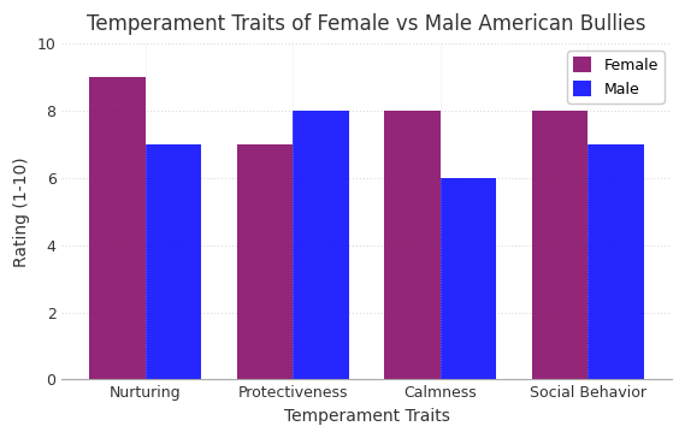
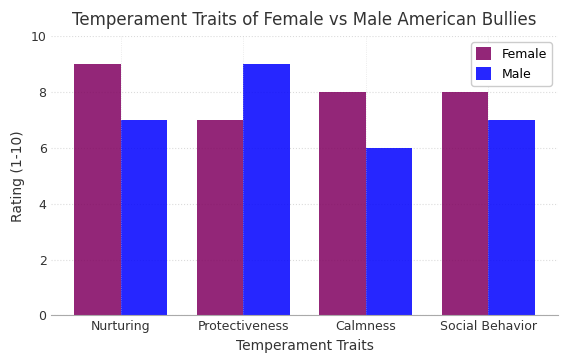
Male/Protectiveness: 8 -> 9
